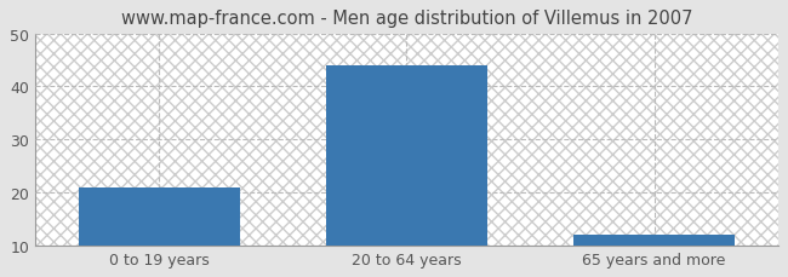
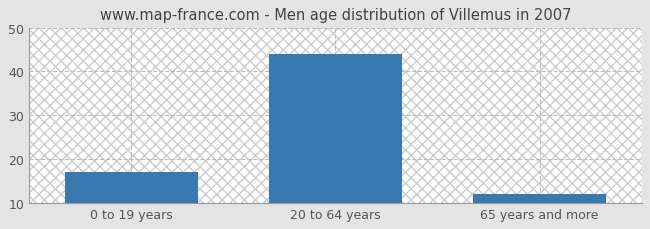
0 to 19 years: 21 -> 17
